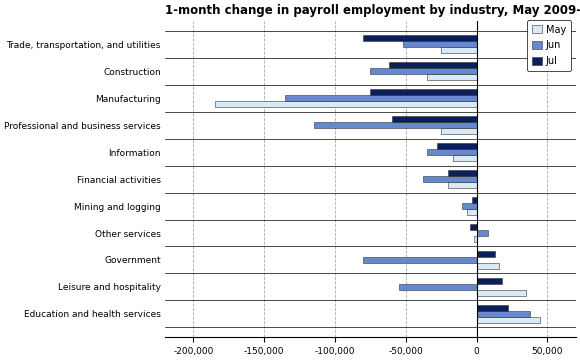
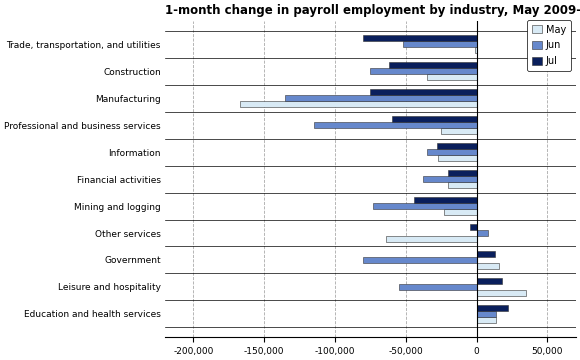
May/Trade, transportation, and utilities: -25,000 -> -1,000
May/Manufacturing: -185,000 -> -167,000
May/Information: -17,000 -> -27,000
Jul/Mining and logging: -3,000 -> -44,000
Jun/Mining and logging: -10,000 -> -73,000
May/Mining and logging: -7,000 -> -23,000
May/Other services: -2,000 -> -64,000
Jun/Education and health services: 38,000 -> 14,000
May/Education and health services: 45,000 -> 14,000
